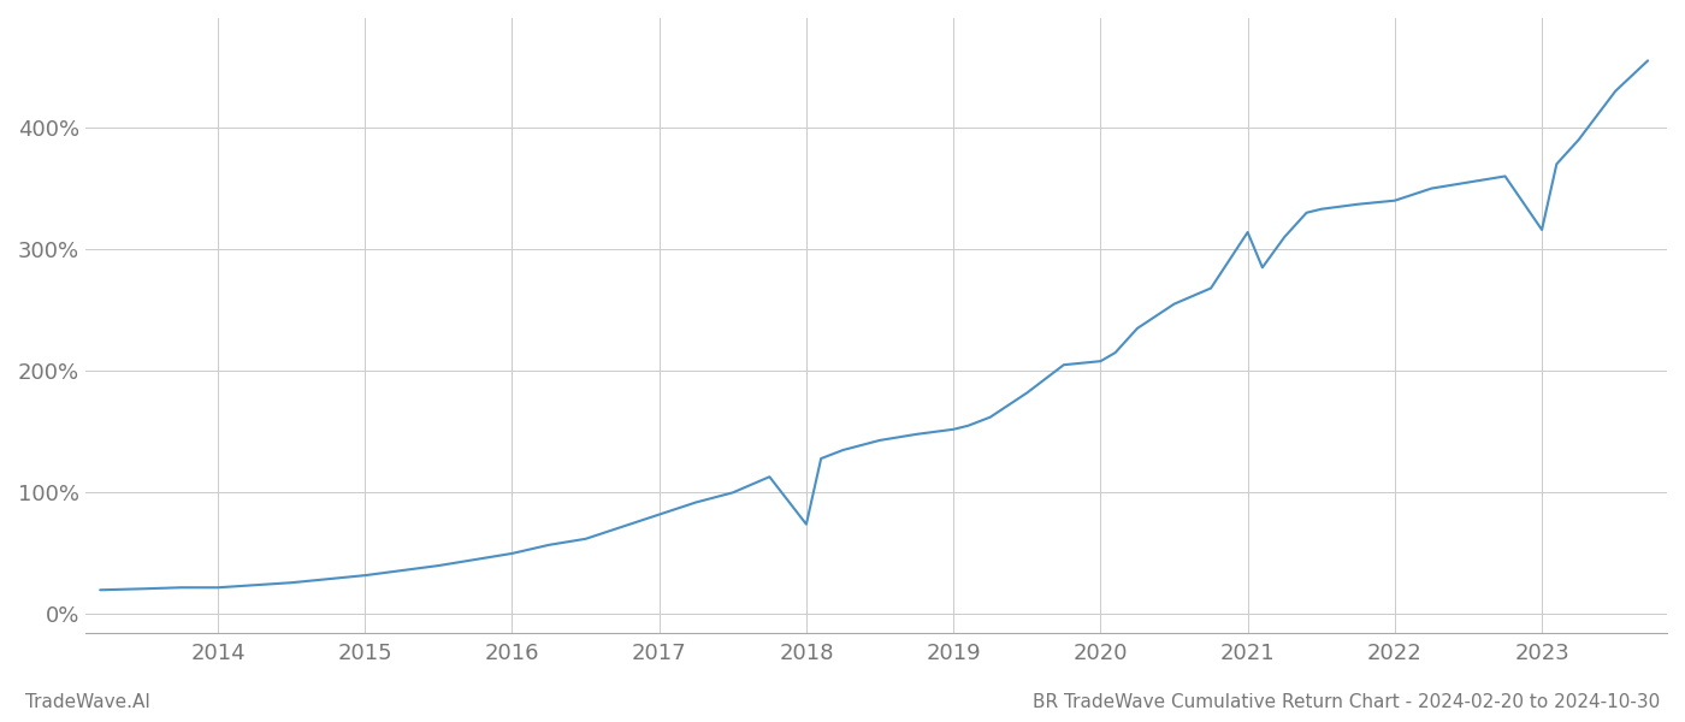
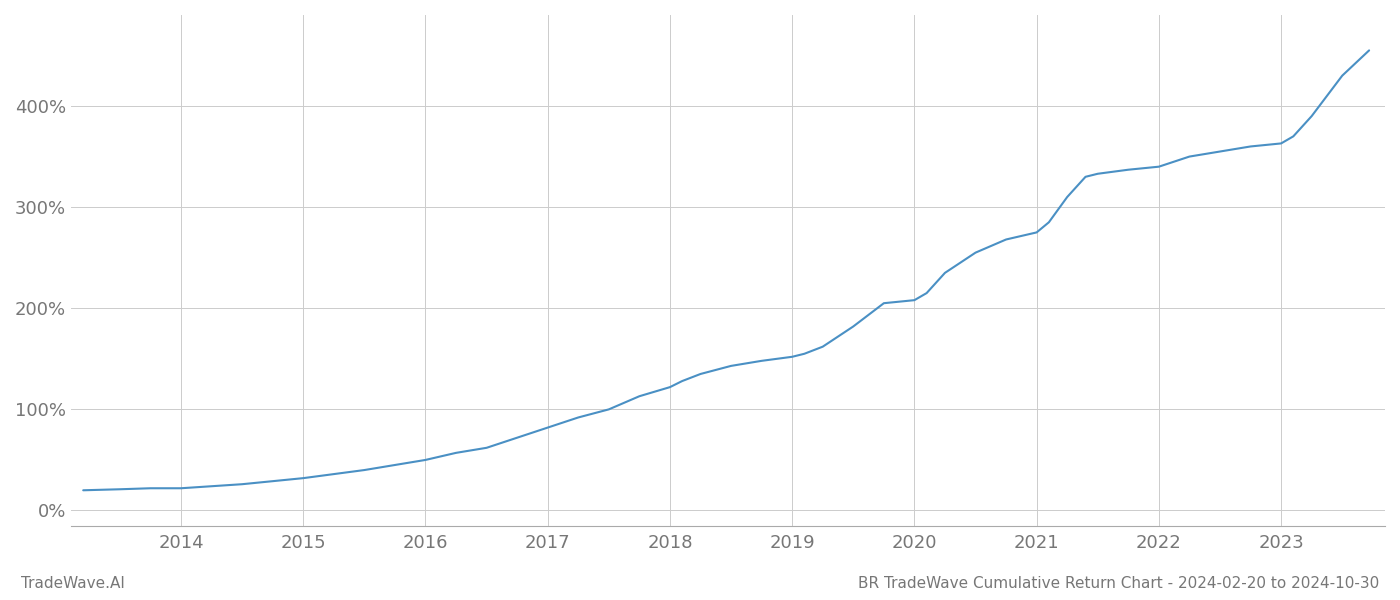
2018: 74% -> 122%
2021: 314% -> 275%
2023: 316% -> 363%
